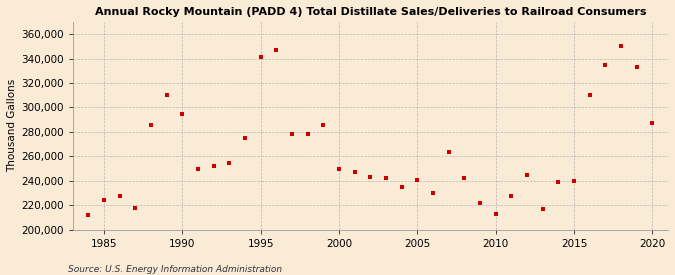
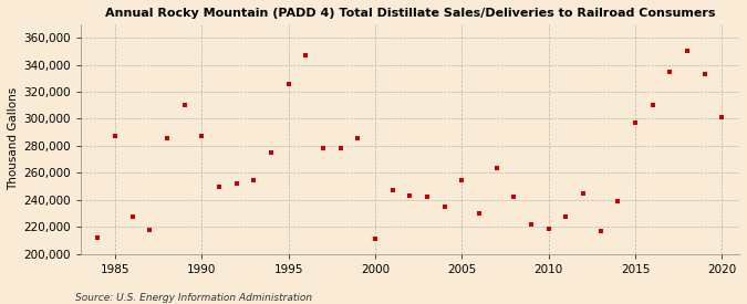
1985: 224,000 -> 287,000
1990: 295,000 -> 287,000
1995: 341,000 -> 326,000
2000: 250,000 -> 211,000
2005: 241,000 -> 255,000
2010: 213,000 -> 219,000
2015: 240,000 -> 297,000
2020: 287,000 -> 301,000
